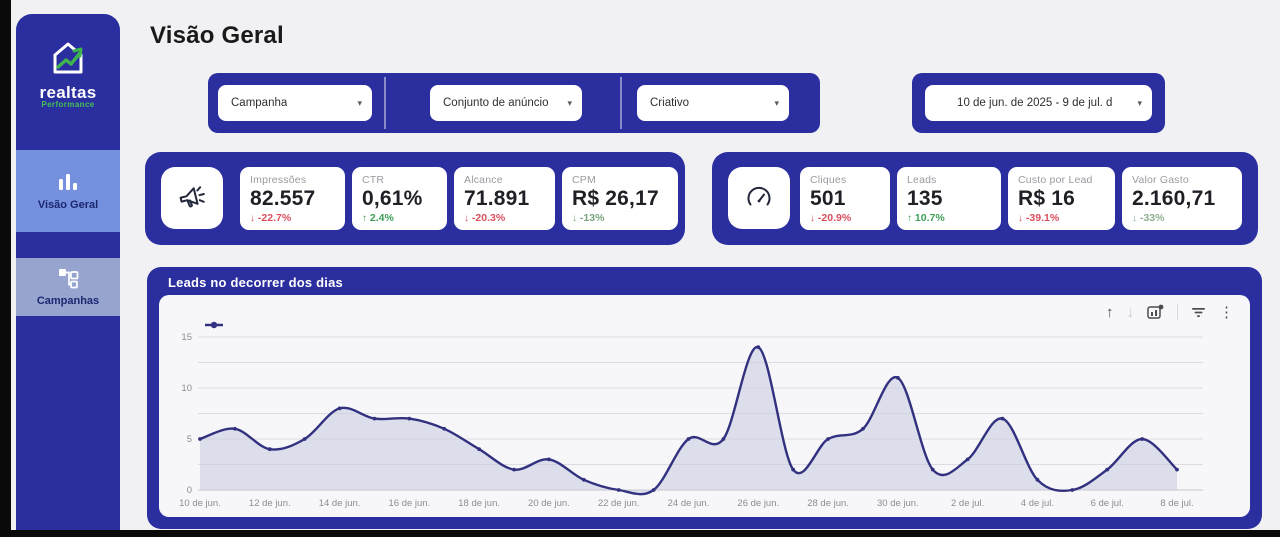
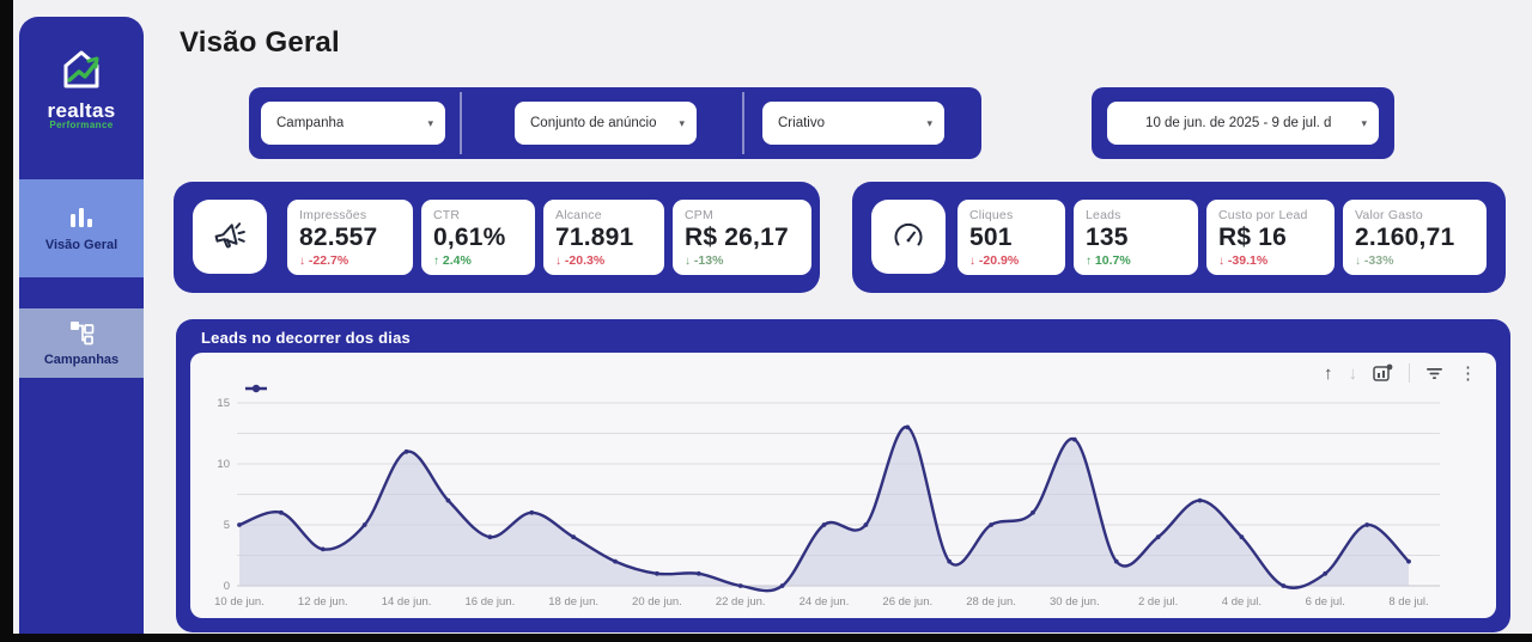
12 de jun.: 4 -> 3
14 de jun.: 8 -> 11
16 de jun.: 7 -> 4
20 de jun.: 3 -> 1
26 de jun.: 14 -> 13
30 de jun.: 11 -> 12
2 de jul.: 3 -> 4
4 de jul.: 1 -> 4
6 de jul.: 2 -> 1
